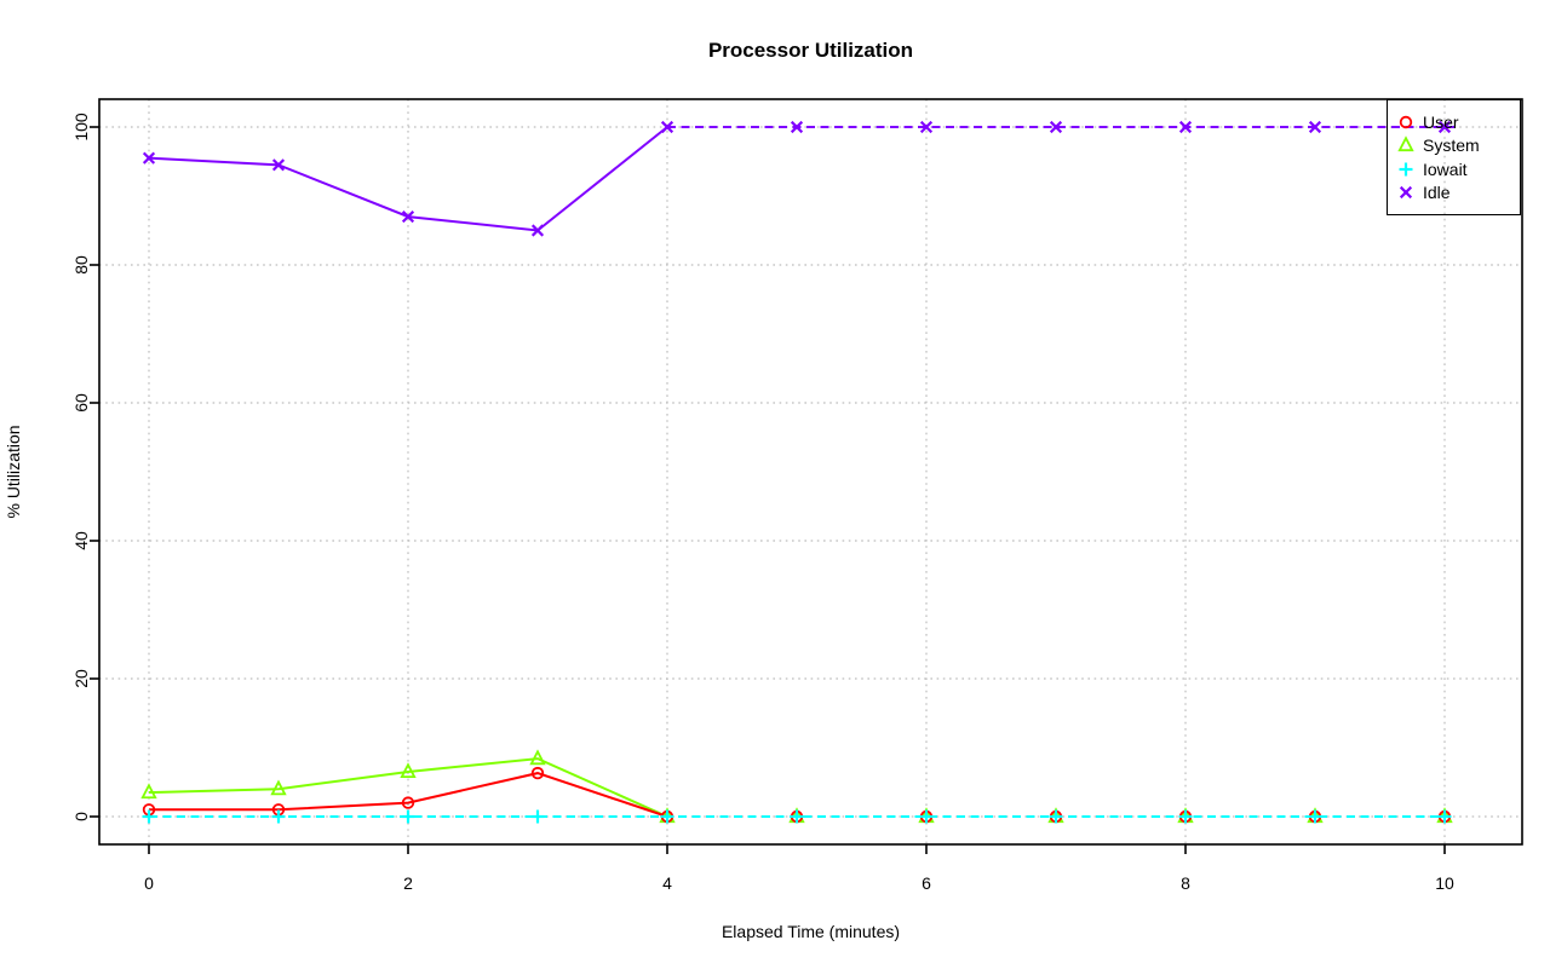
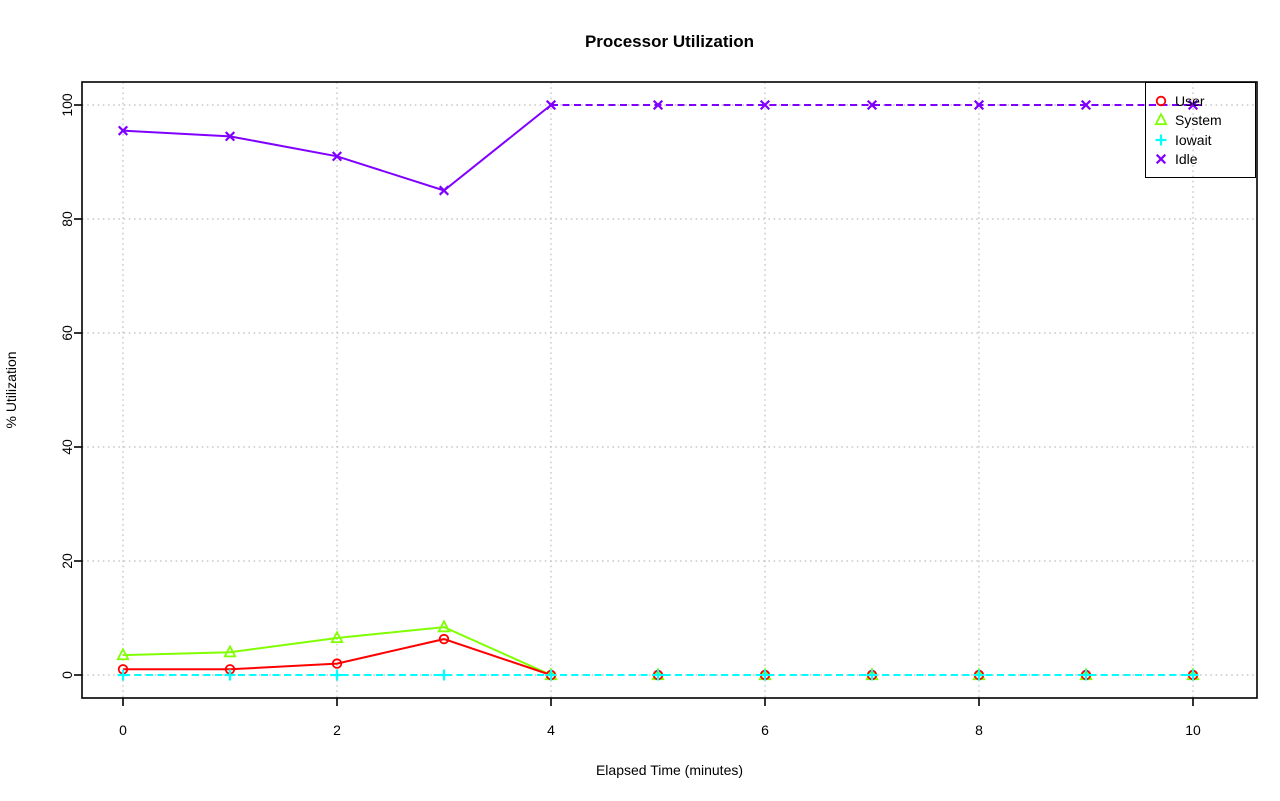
Idle/2: 87 -> 91
